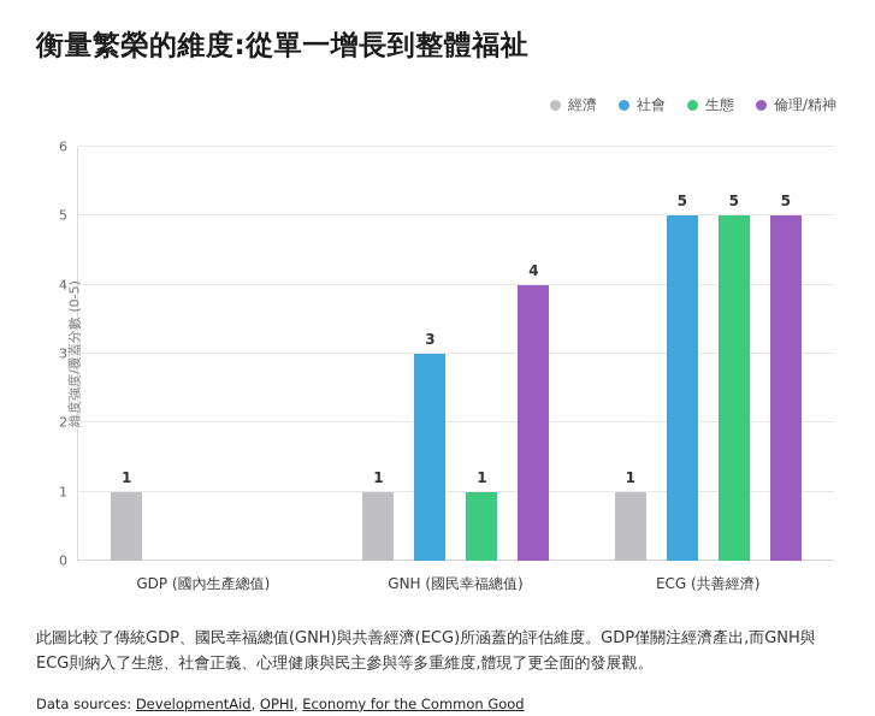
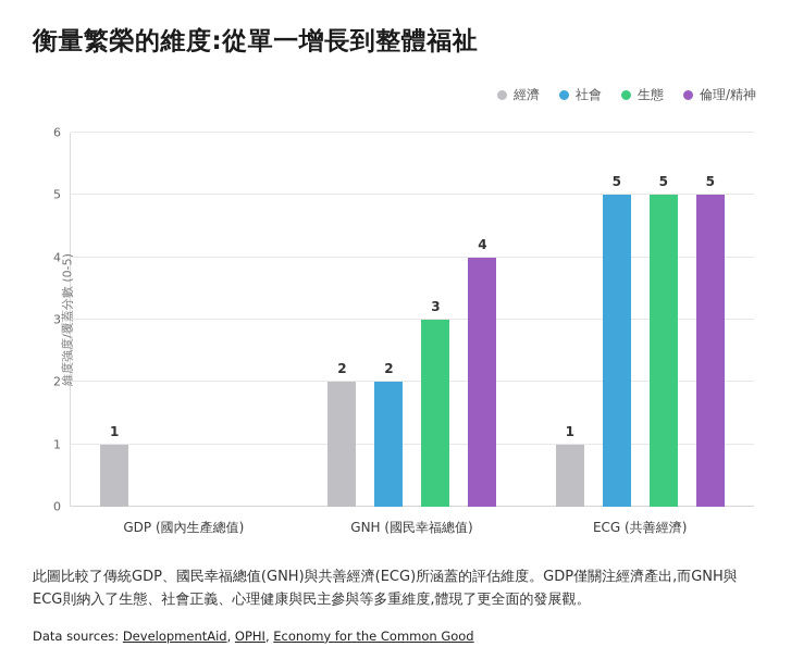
經濟/GNH (國民幸福總值): 1 -> 2
社會/GNH (國民幸福總值): 3 -> 2
生態/GNH (國民幸福總值): 1 -> 3
